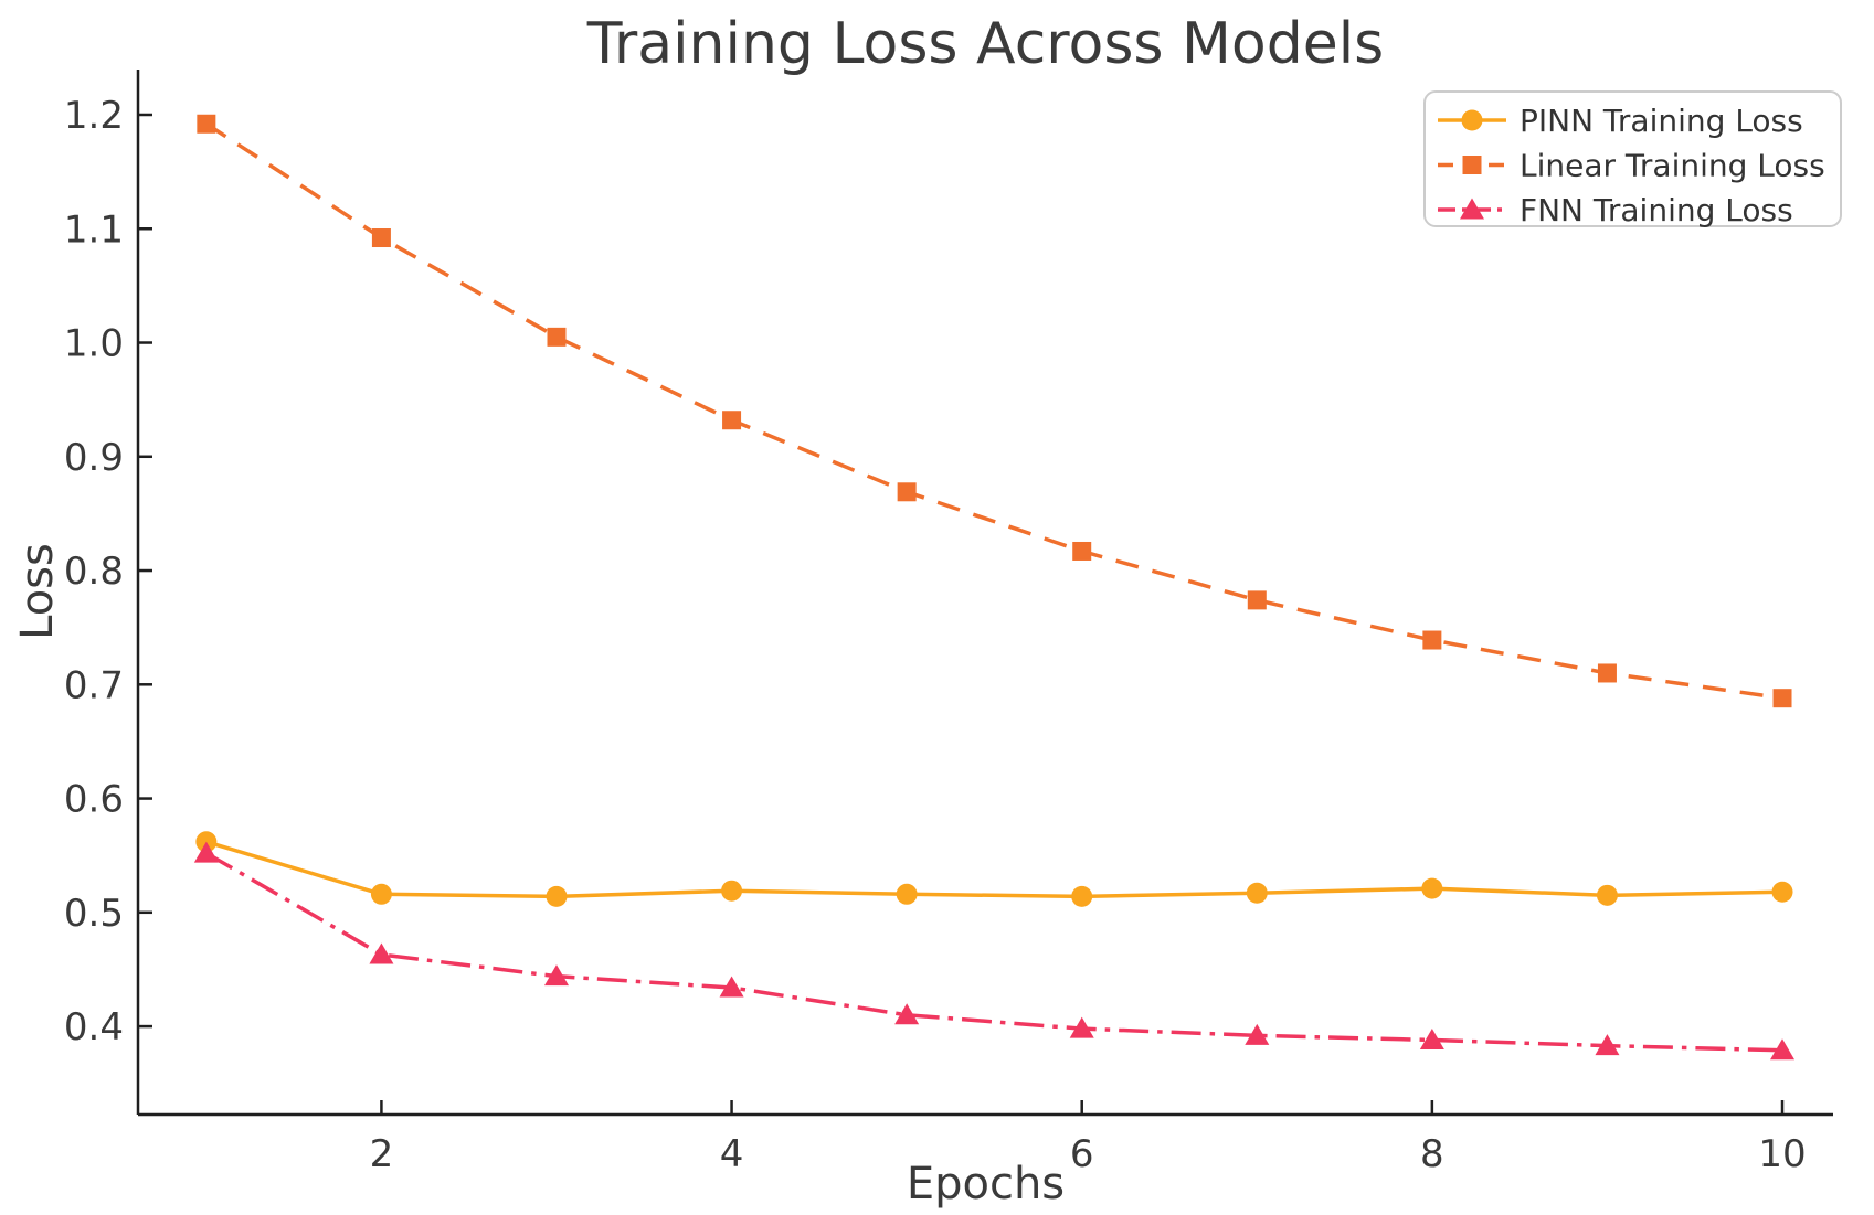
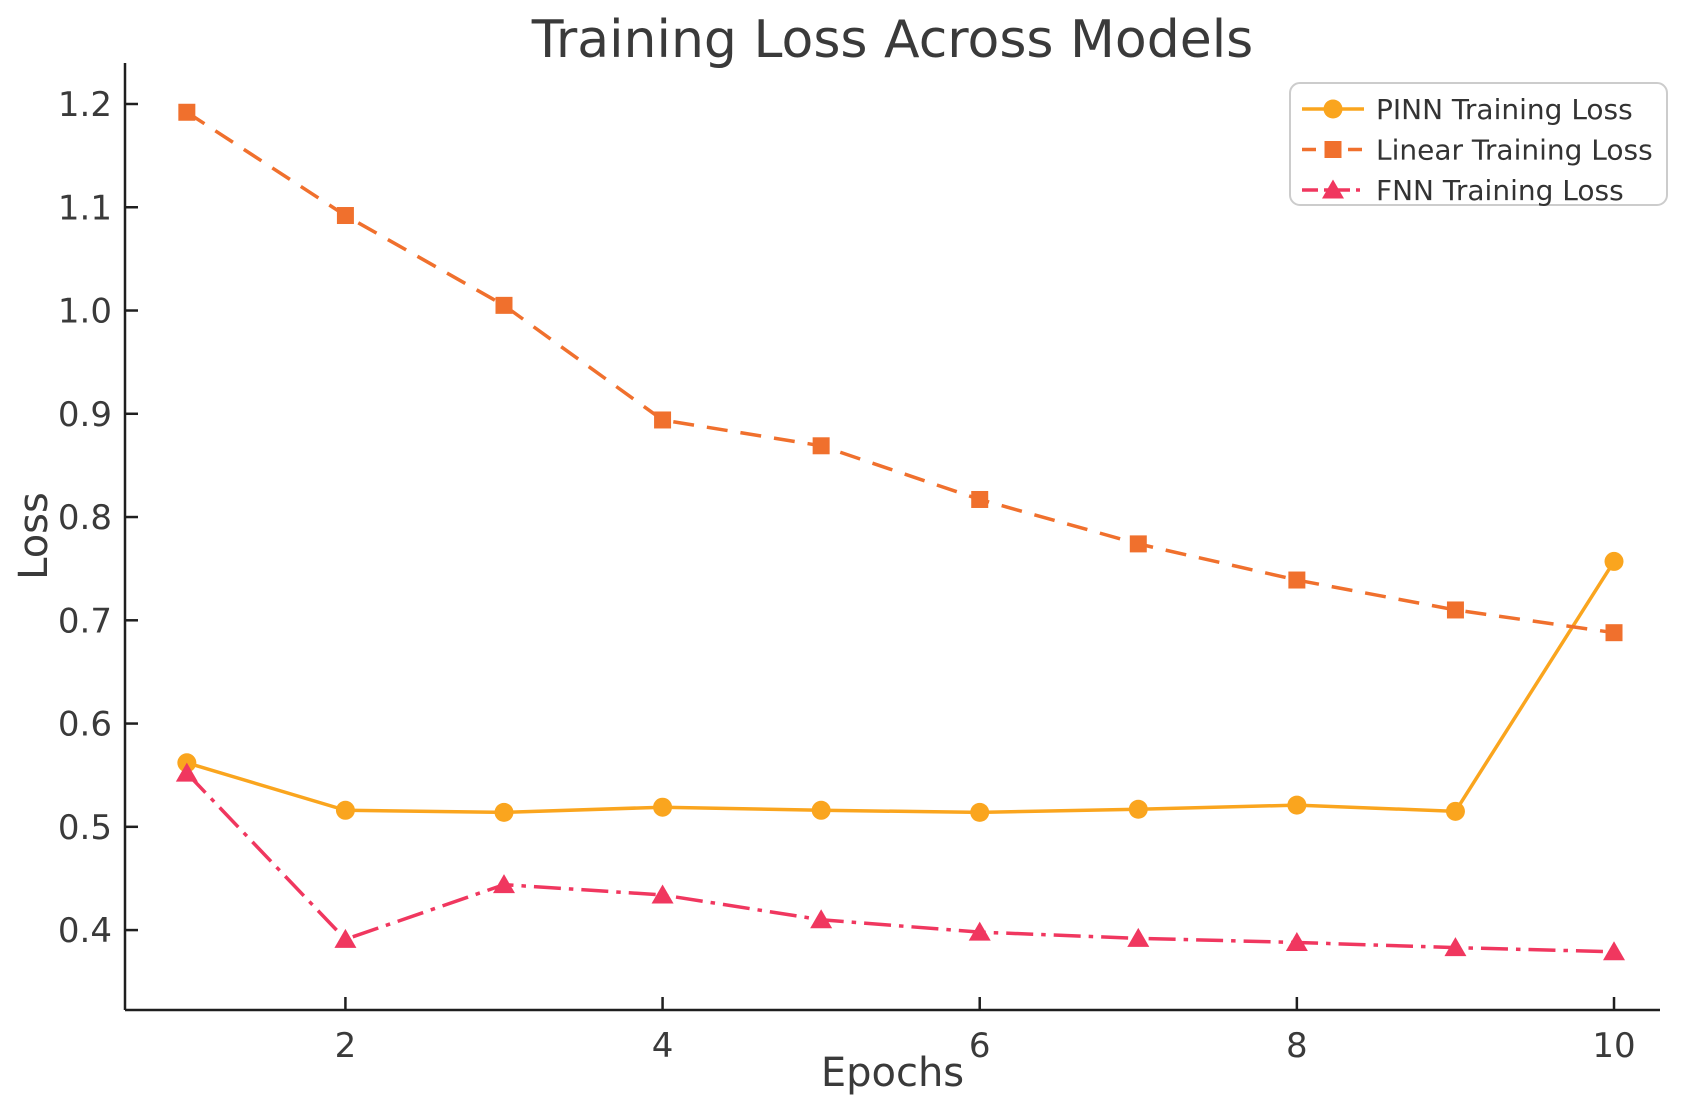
FNN Training Loss/2: 0.463 -> 0.391
Linear Training Loss/4: 0.932 -> 0.894
PINN Training Loss/10: 0.518 -> 0.757
